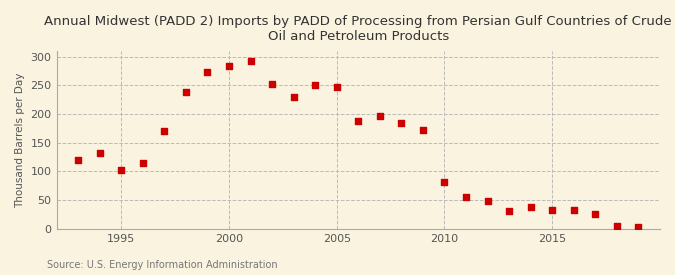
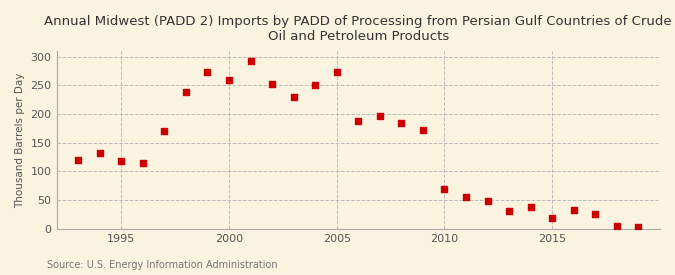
1995: 103 -> 118
2000: 284 -> 260
2005: 247 -> 274
2010: 82 -> 70
2015: 33 -> 18
